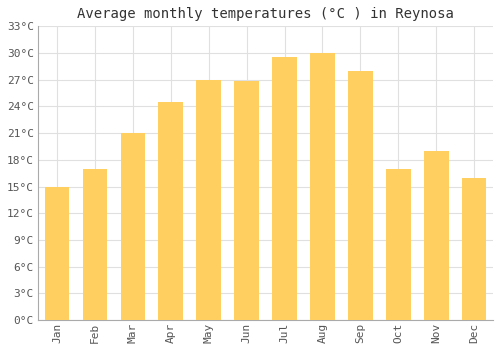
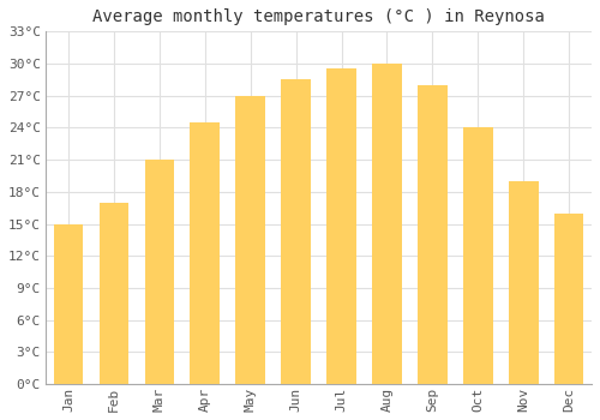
Jun: 26.8°C -> 28.5°C
Oct: 17.0°C -> 24.0°C
